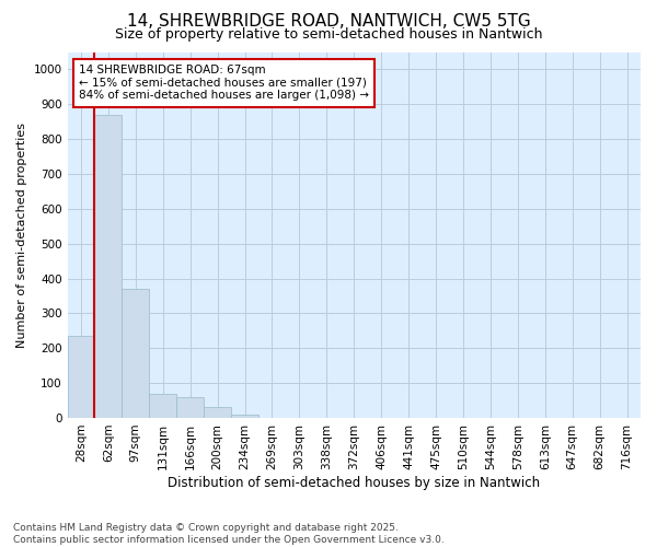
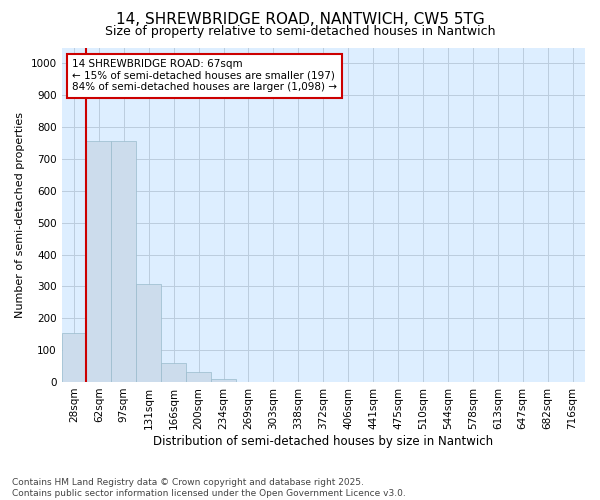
28sqm: 235 -> 155
62sqm: 870 -> 755
97sqm: 370 -> 755
131sqm: 70 -> 308
